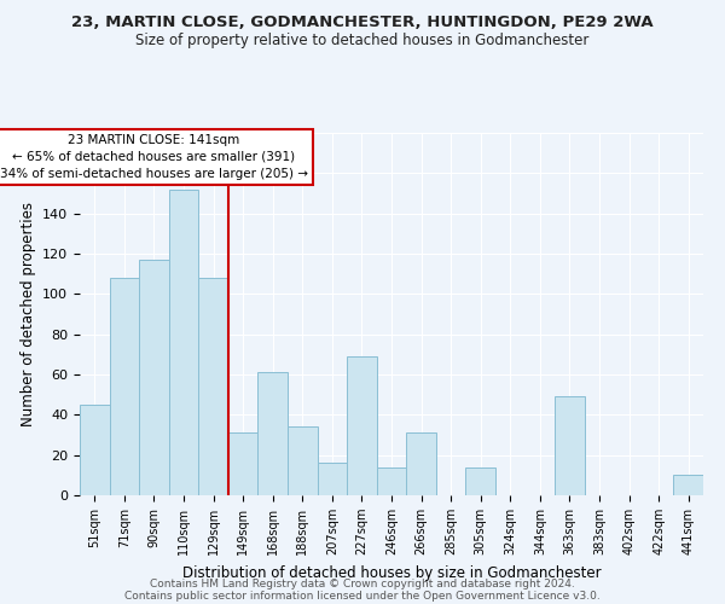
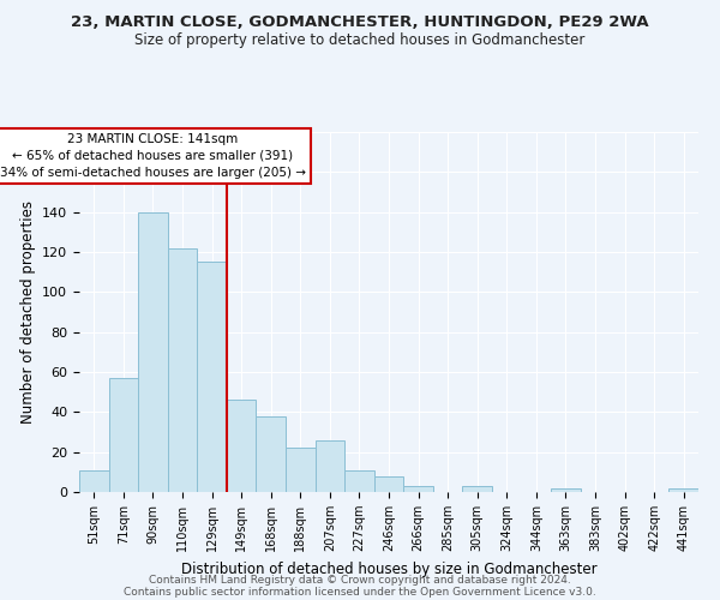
51sqm: 45 -> 11
71sqm: 108 -> 57
90sqm: 117 -> 140
110sqm: 152 -> 122
129sqm: 108 -> 115
149sqm: 31 -> 46
168sqm: 61 -> 38
188sqm: 34 -> 22
207sqm: 16 -> 26
227sqm: 69 -> 11
246sqm: 14 -> 8
266sqm: 31 -> 3
305sqm: 14 -> 3
363sqm: 49 -> 2
441sqm: 10 -> 2
